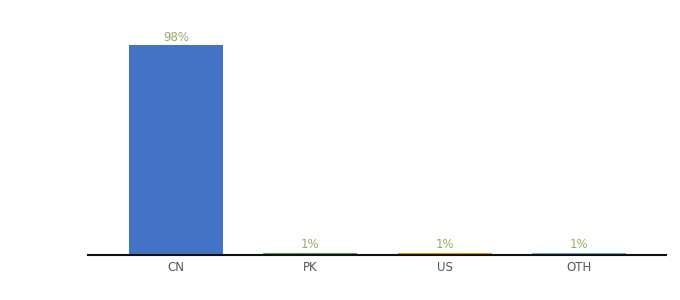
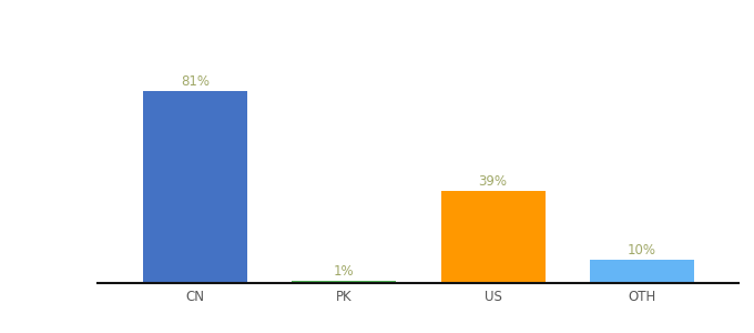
CN: 98% -> 81%
US: 1% -> 39%
OTH: 1% -> 10%
